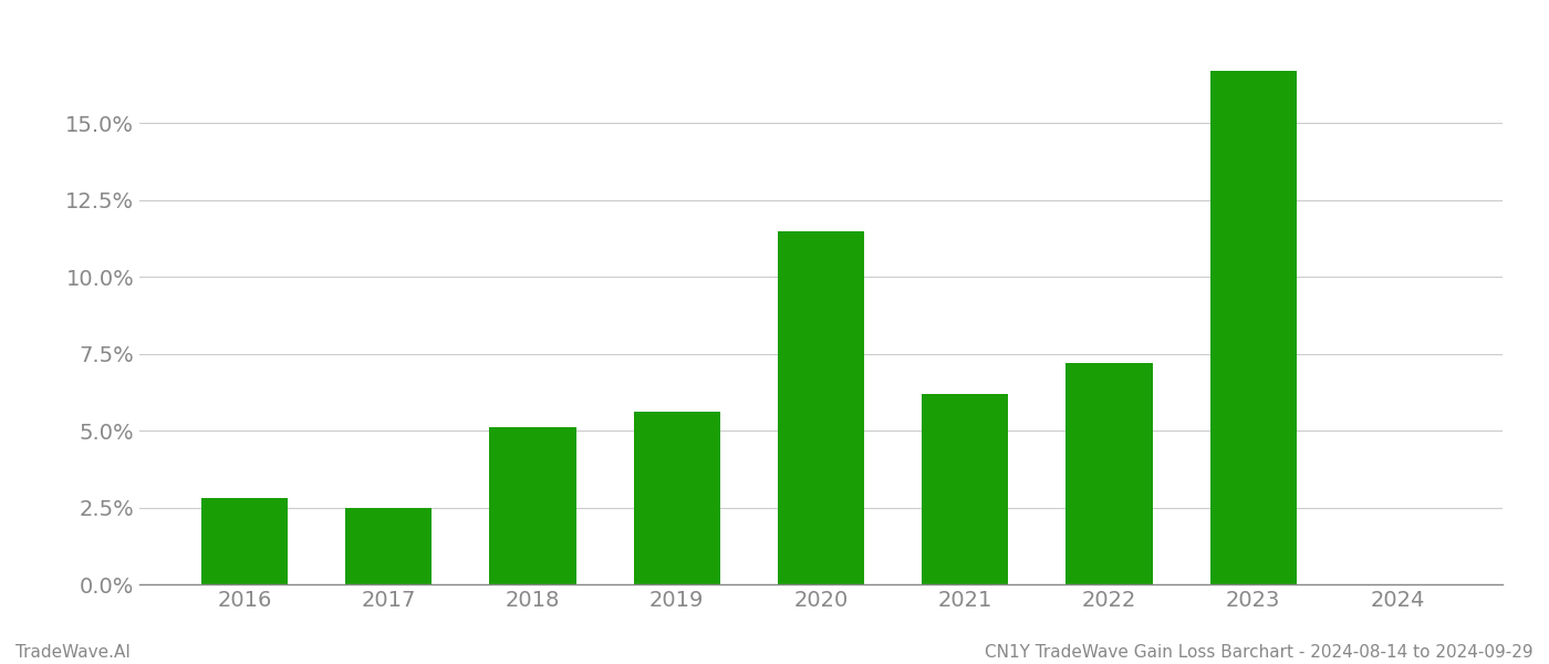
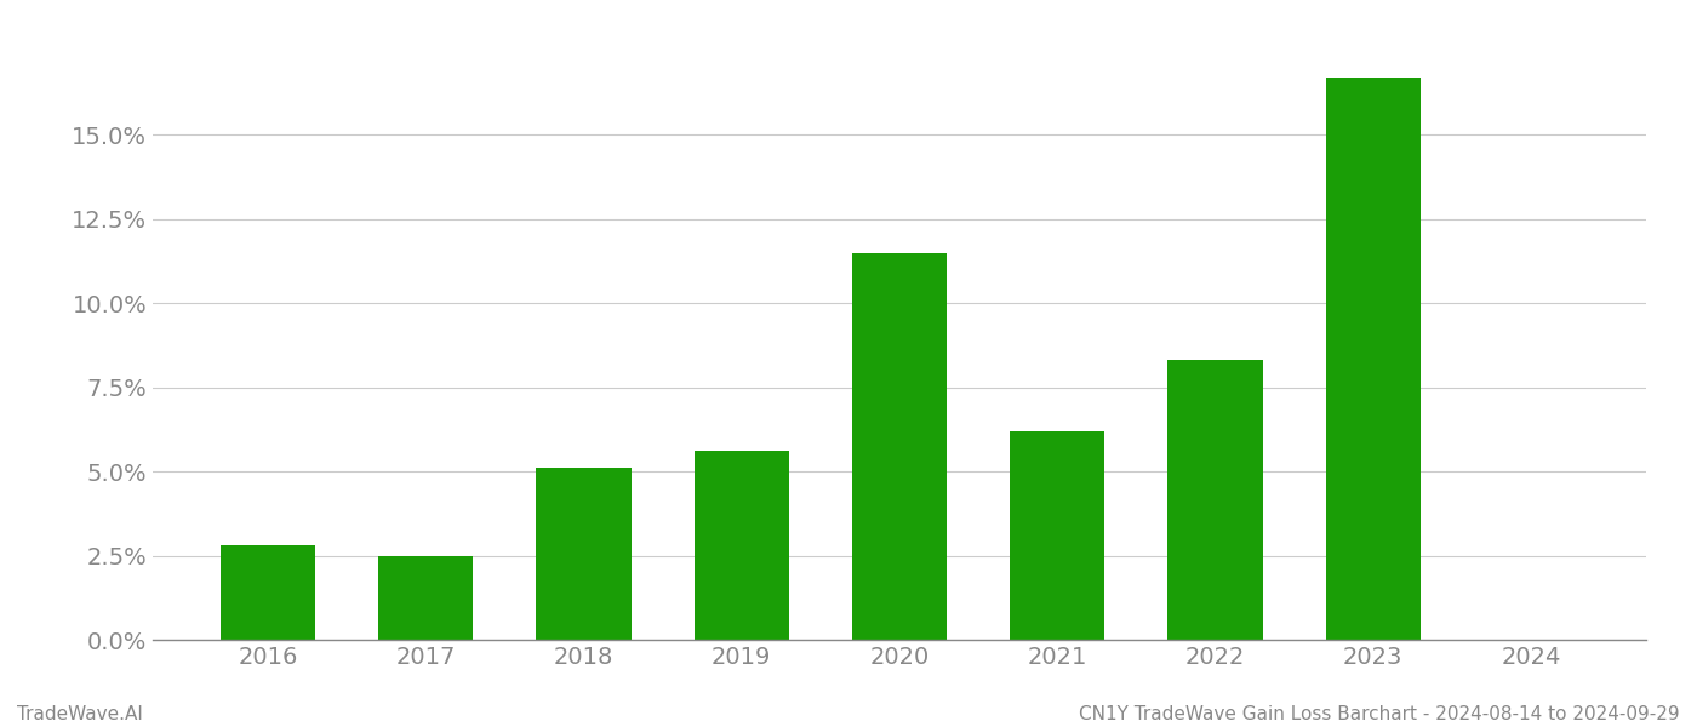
2022: 7.2% -> 8.3%
